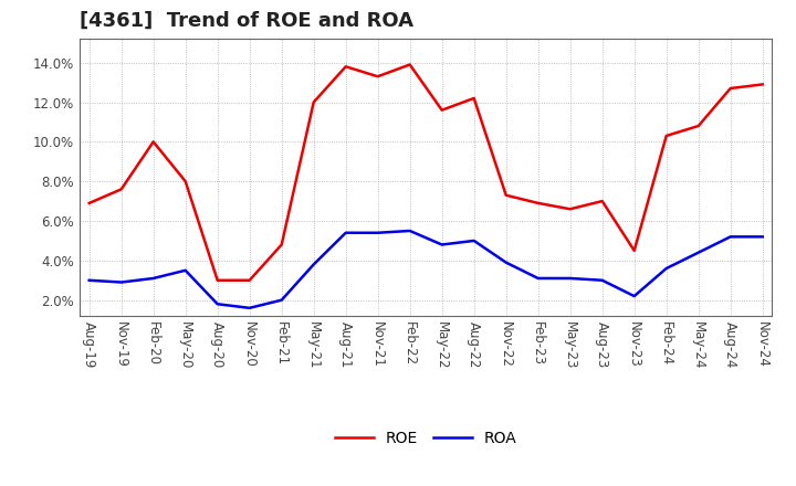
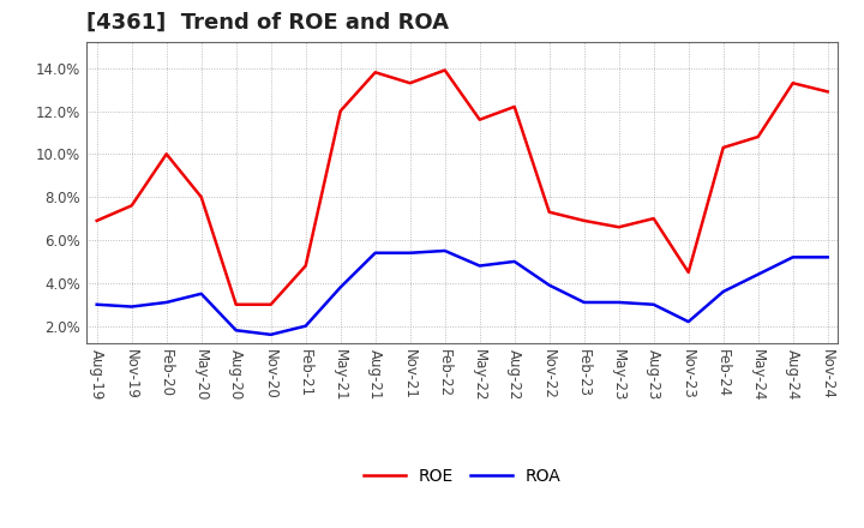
ROE/Aug-24: 12.7% -> 13.3%
